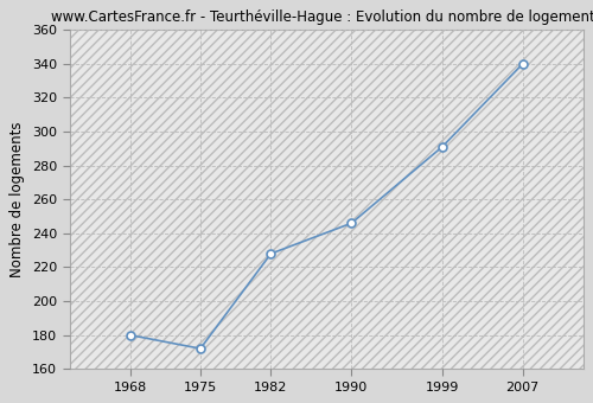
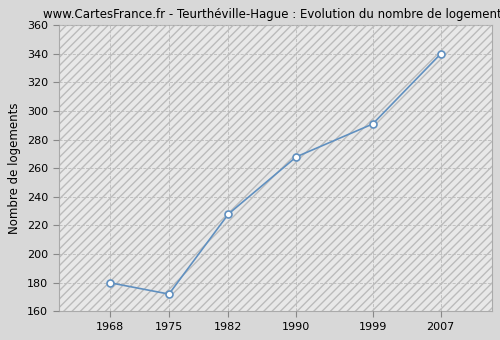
1990: 246 -> 268
